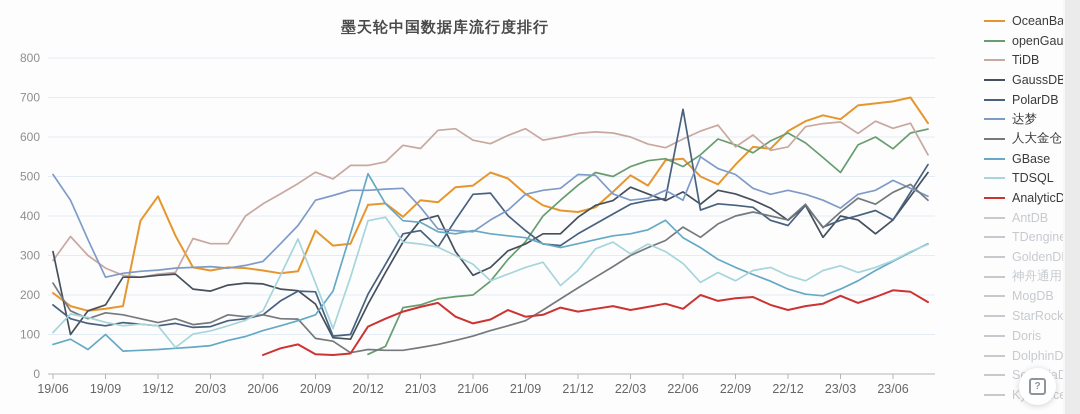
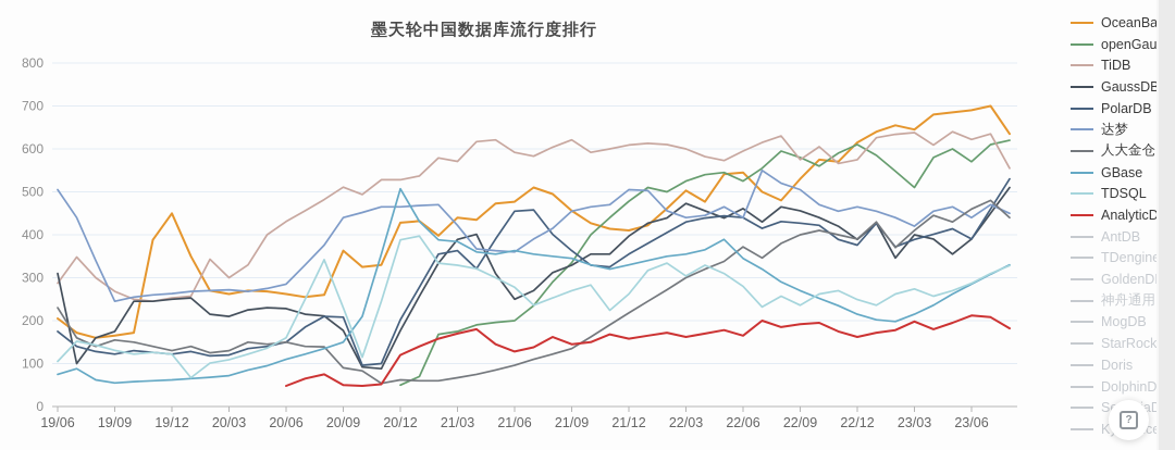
GBase/19/09: 100 -> 60
TiDB/20/03: 330 -> 300
PolarDB/22/06: 670 -> 440
达梦/23/06: 490 -> 440
